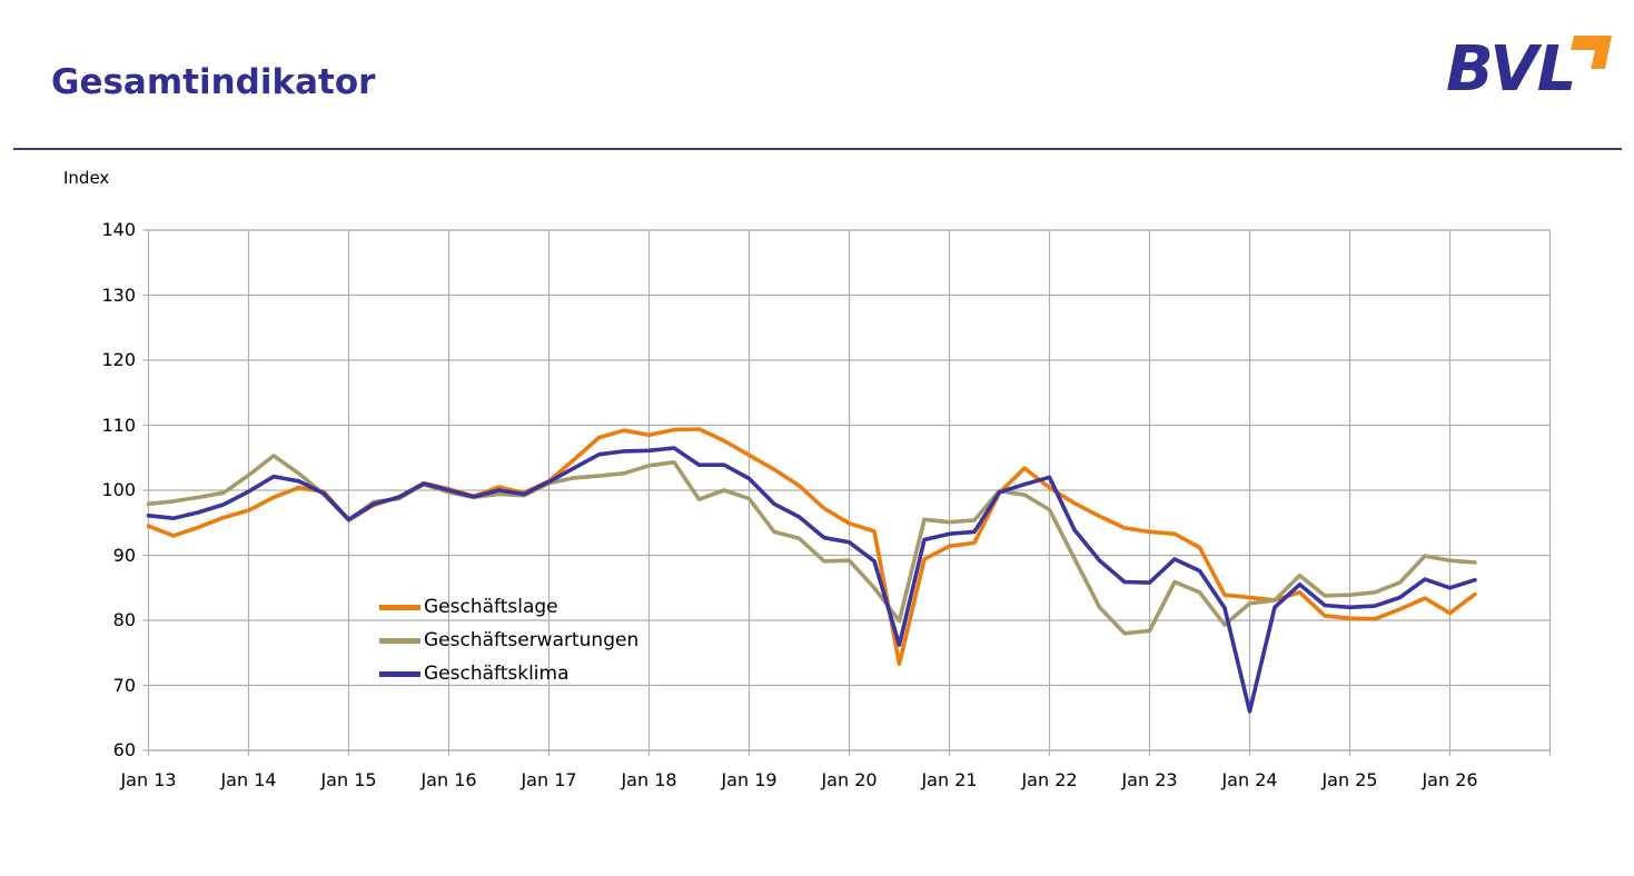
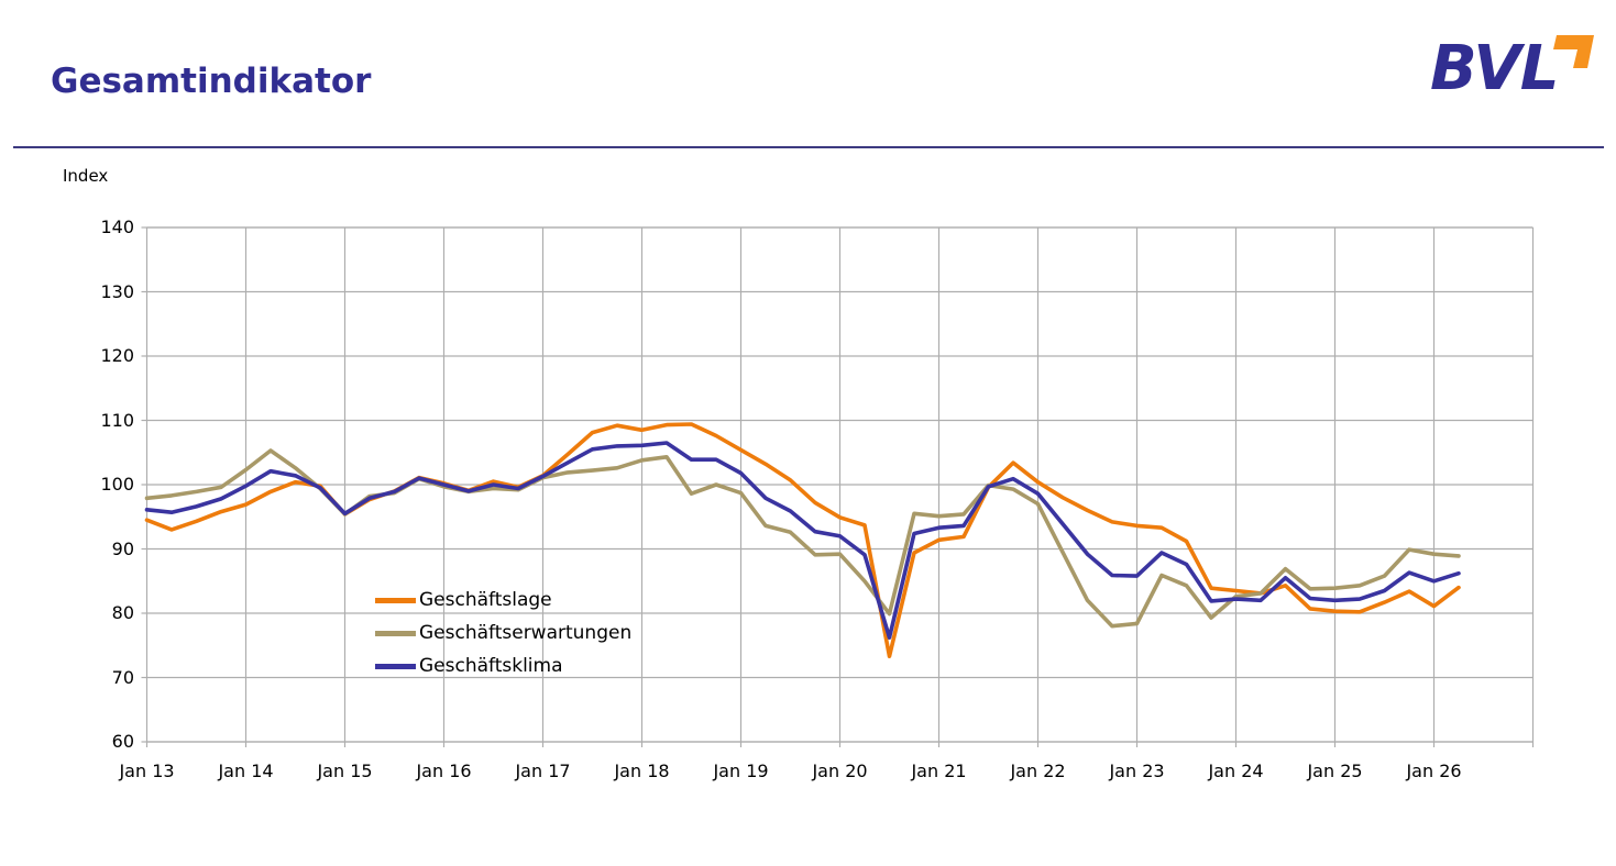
Geschäftsklima/Jan 22: 102 -> 99
Geschäftsklima/Jan 24: 66 -> 82
